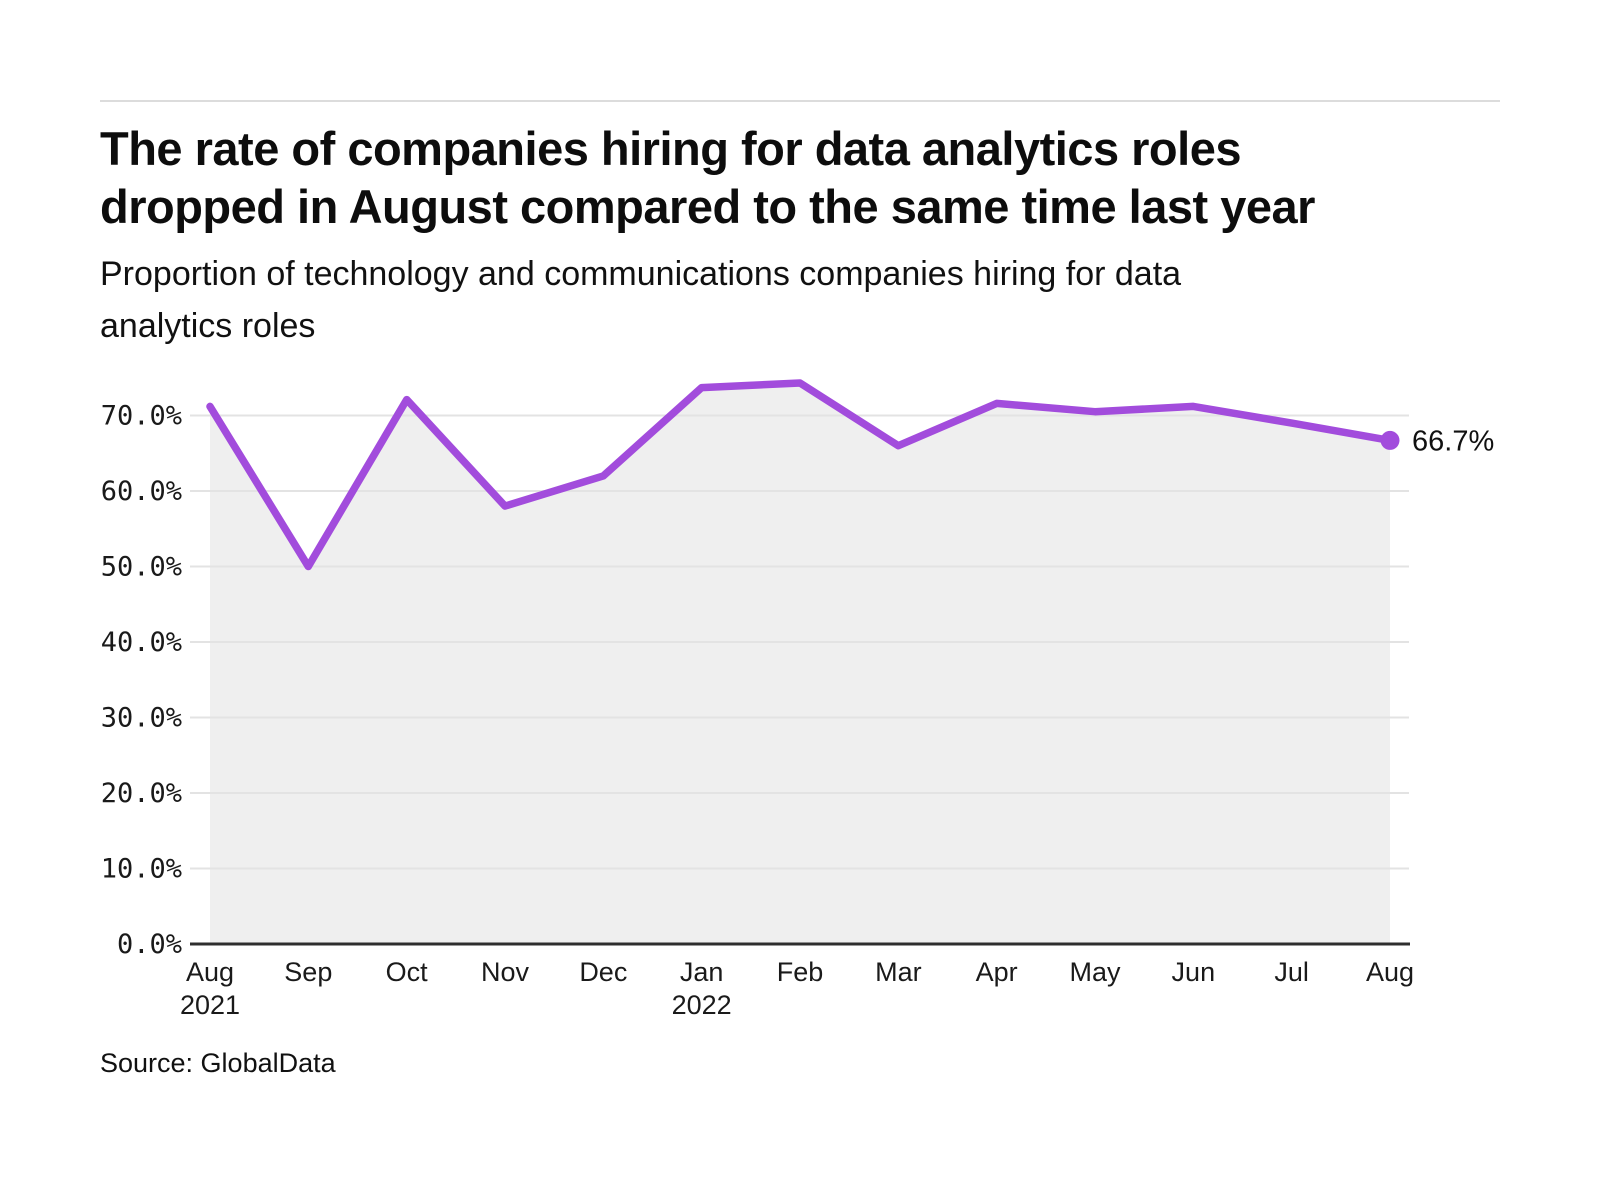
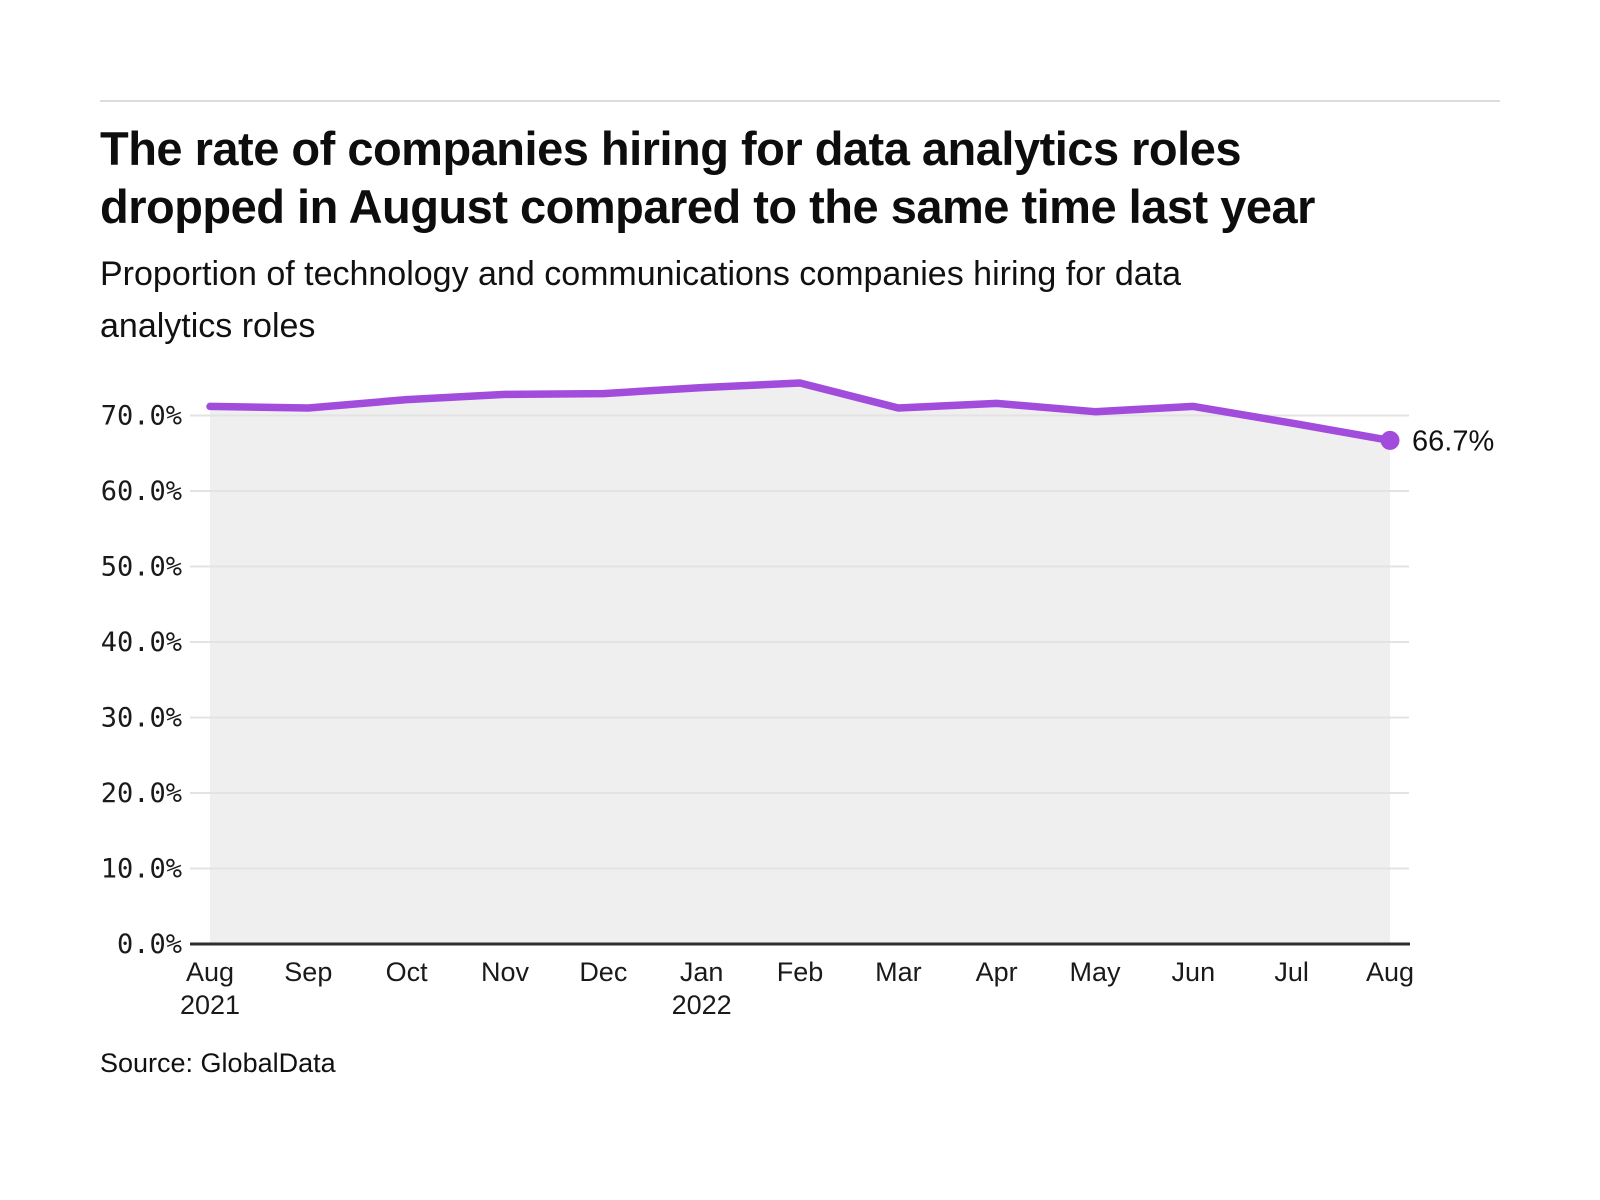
Sep: 50% -> 71%
Nov: 58% -> 73%
Dec: 62% -> 73%
Mar: 66% -> 71%
